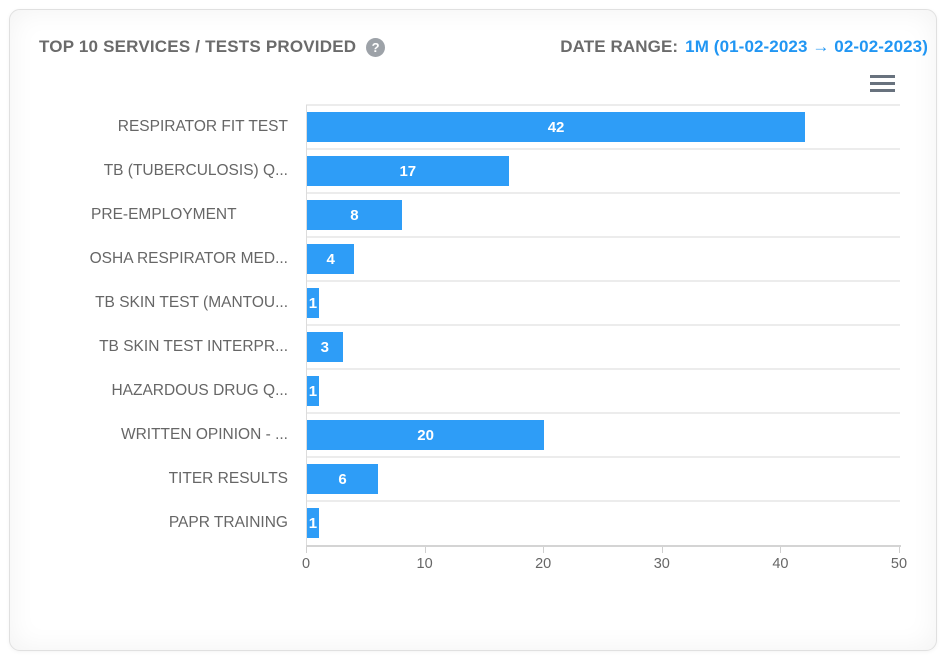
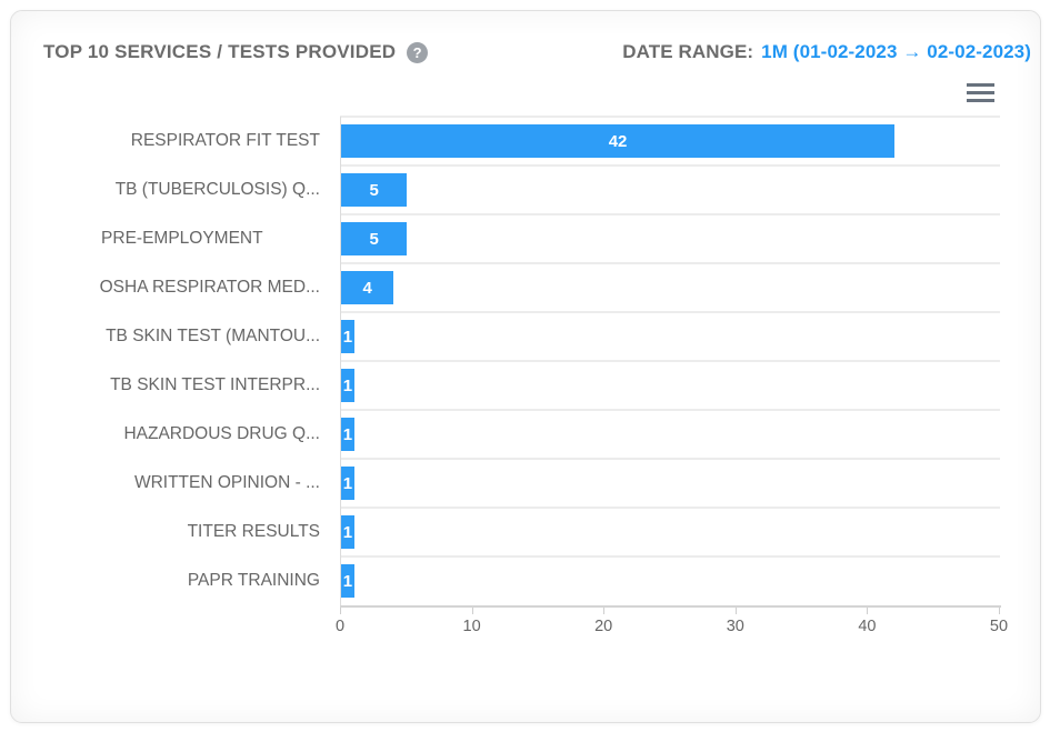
TB (TUBERCULOSIS) Q...: 17 -> 5
PRE-EMPLOYMENT: 8 -> 5
TB SKIN TEST INTERPR...: 3 -> 1
WRITTEN OPINION - ...: 20 -> 1
TITER RESULTS: 6 -> 1
